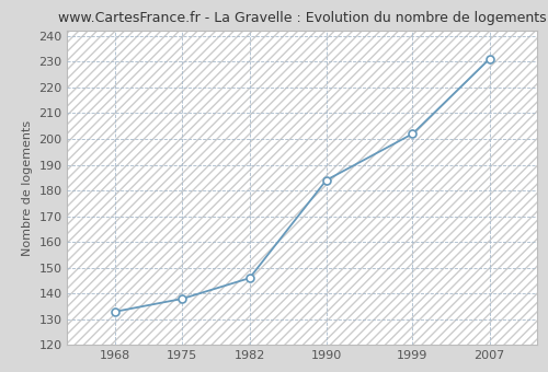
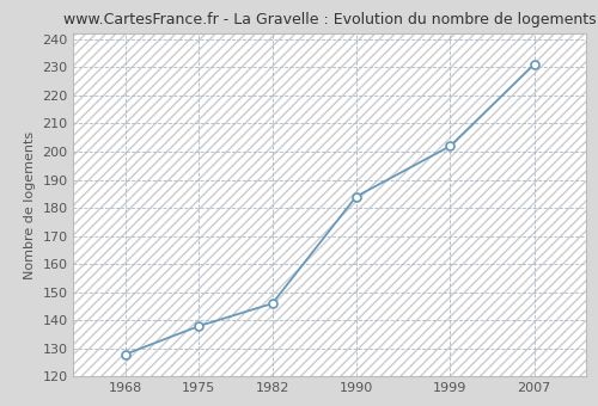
1968: 133 -> 128
